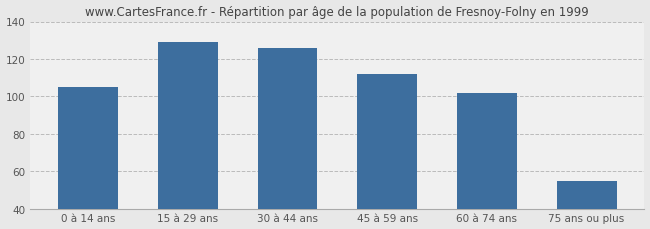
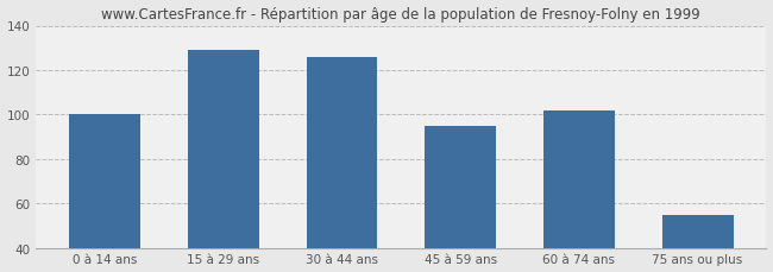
0 à 14 ans: 105 -> 100
45 à 59 ans: 112 -> 95
